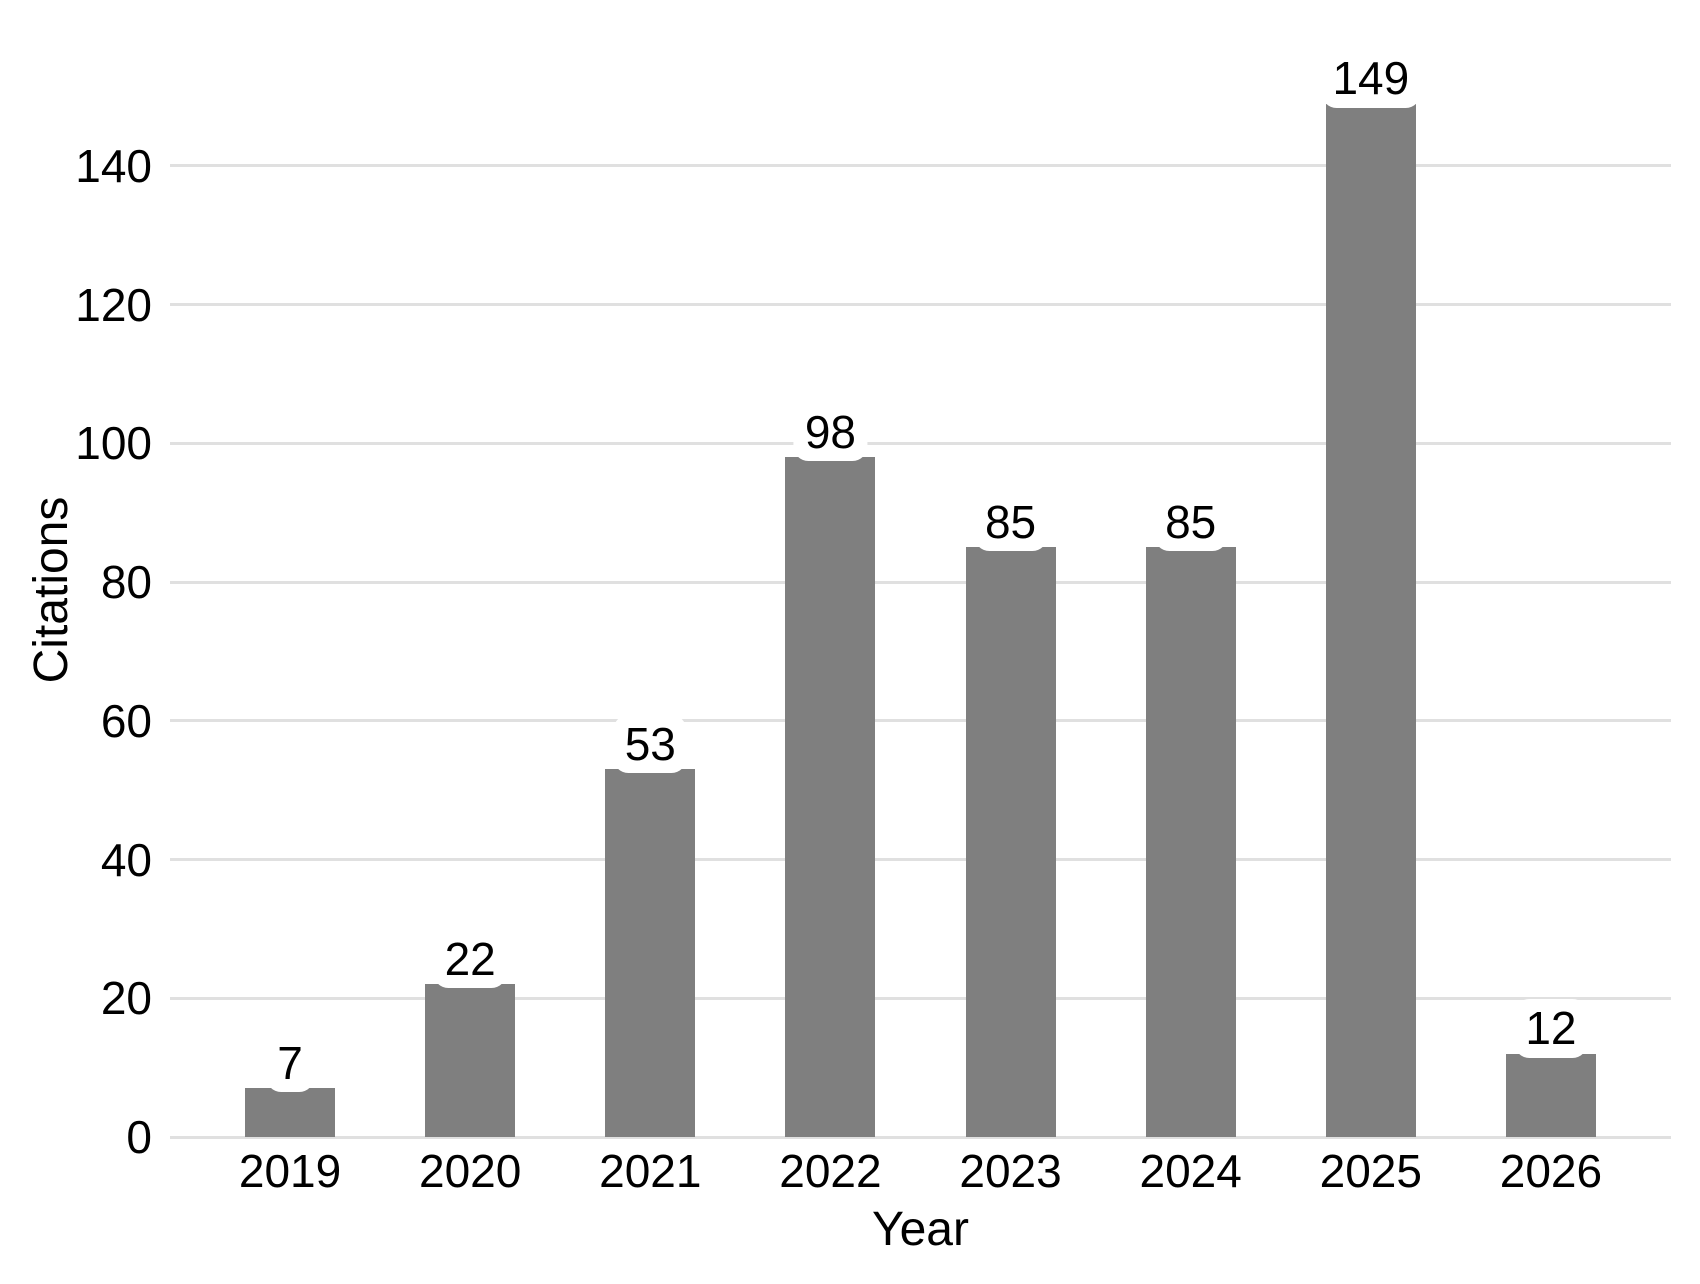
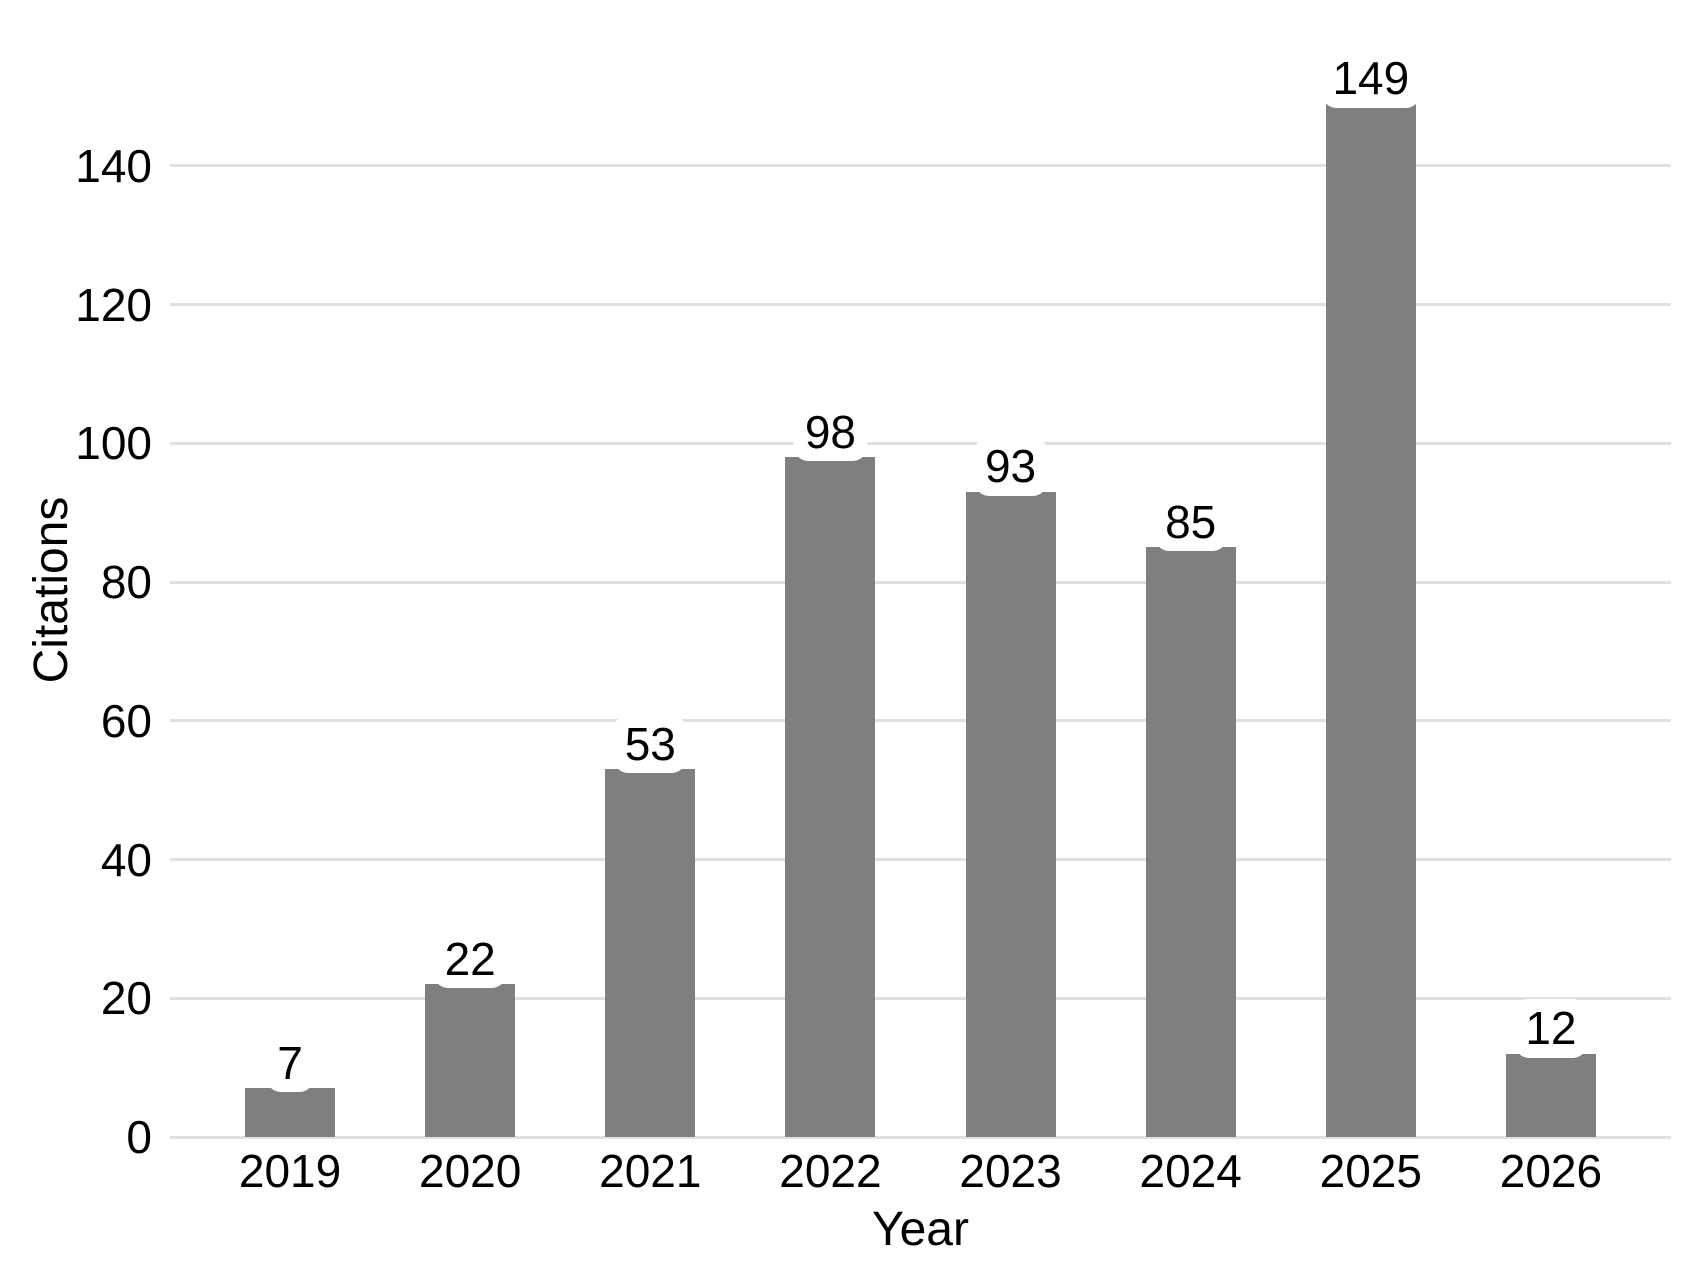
2023: 85 -> 93
